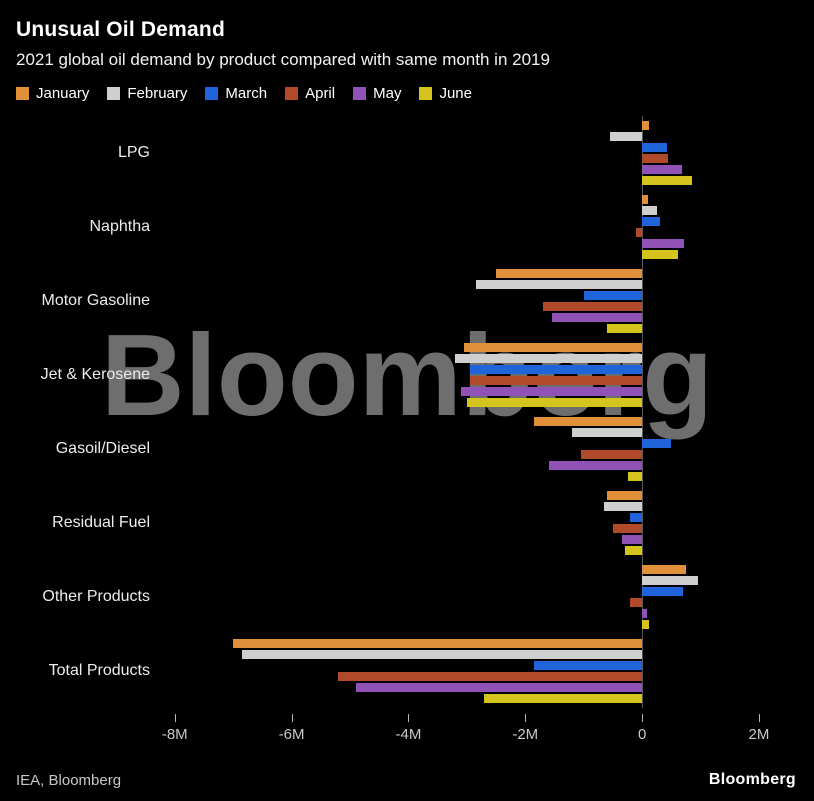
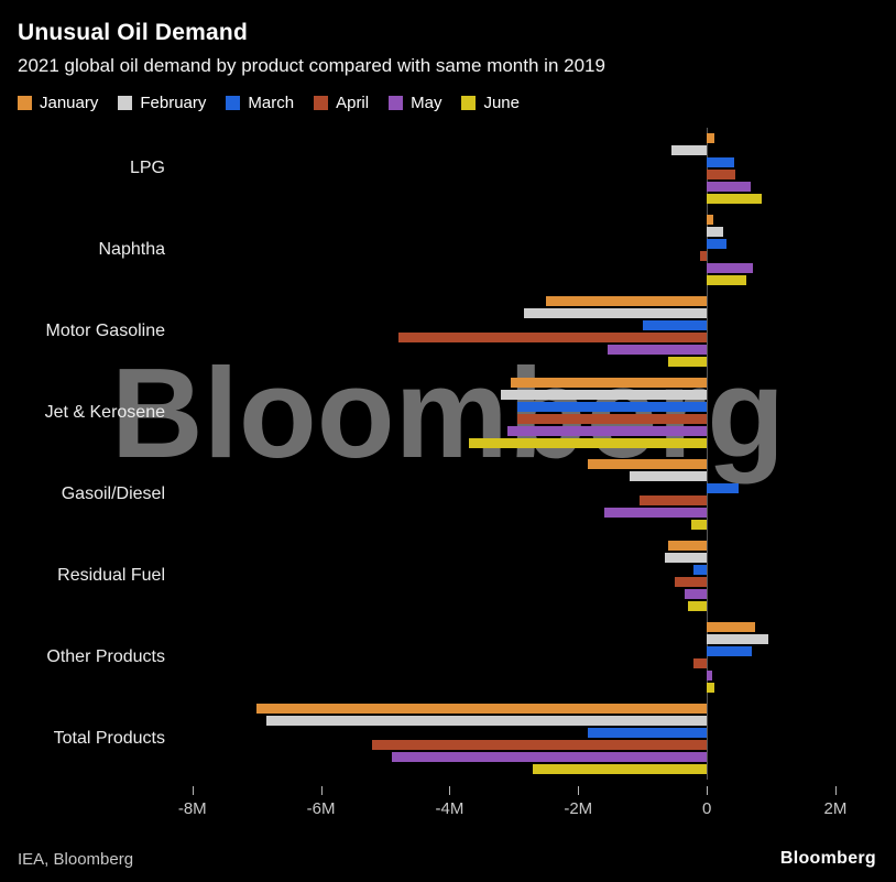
April/Motor Gasoline: -1.7M -> -4.8M
June/Jet & Kerosene: -3.0M -> -3.7M
